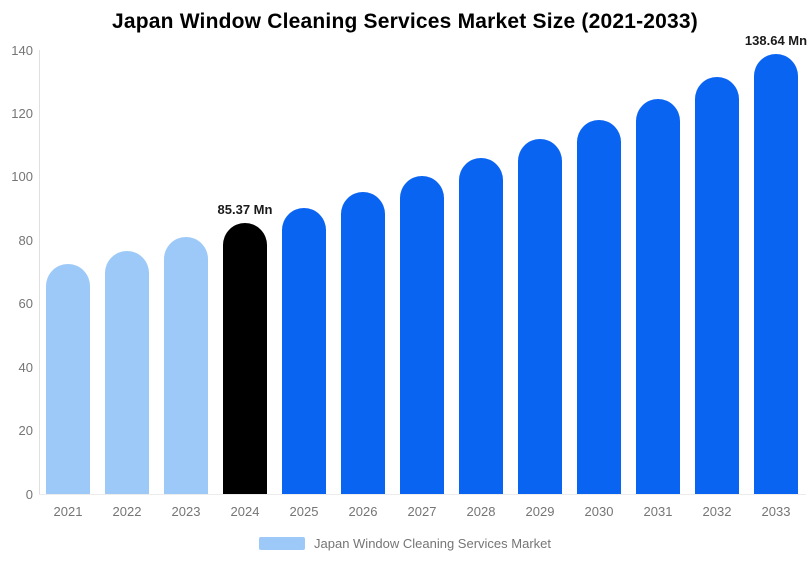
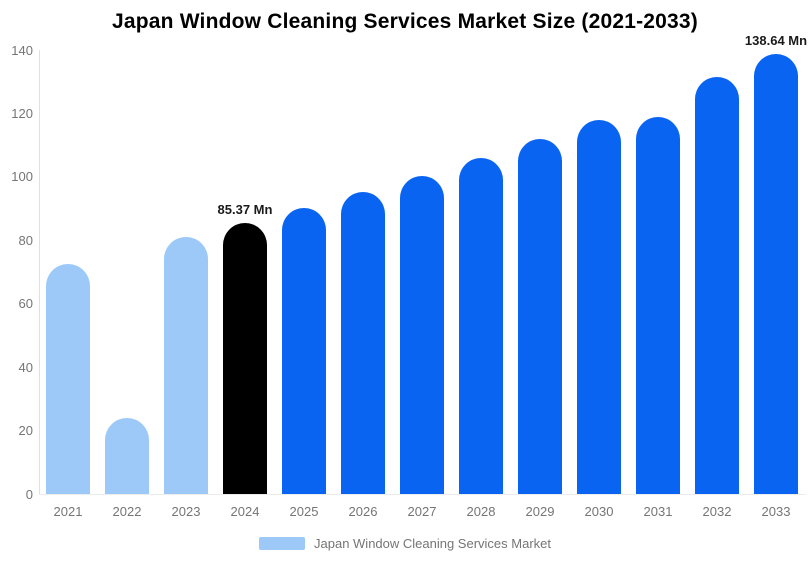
2022: 77 -> 24
2031: 124 -> 119
